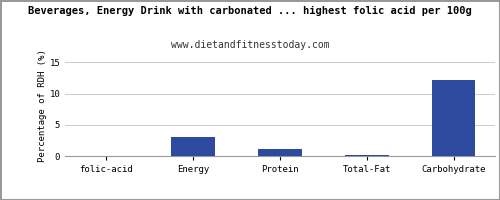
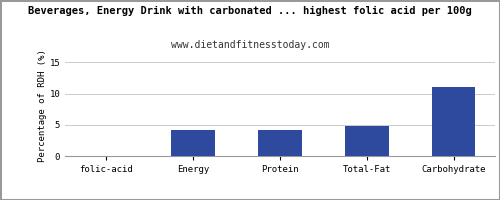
Energy: 3.0 -> 4.2
Protein: 1.1 -> 4.2
Total-Fat: 0.1 -> 4.8
Carbohydrate: 12.1 -> 11.0
